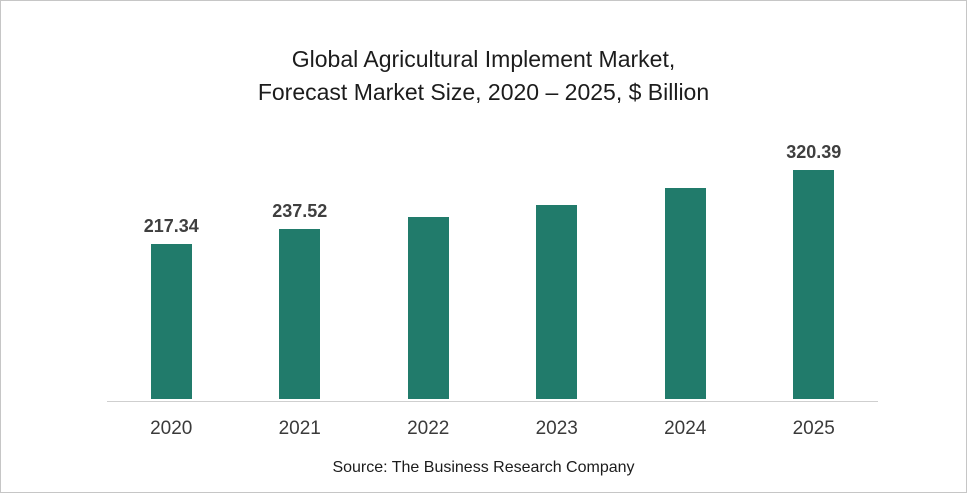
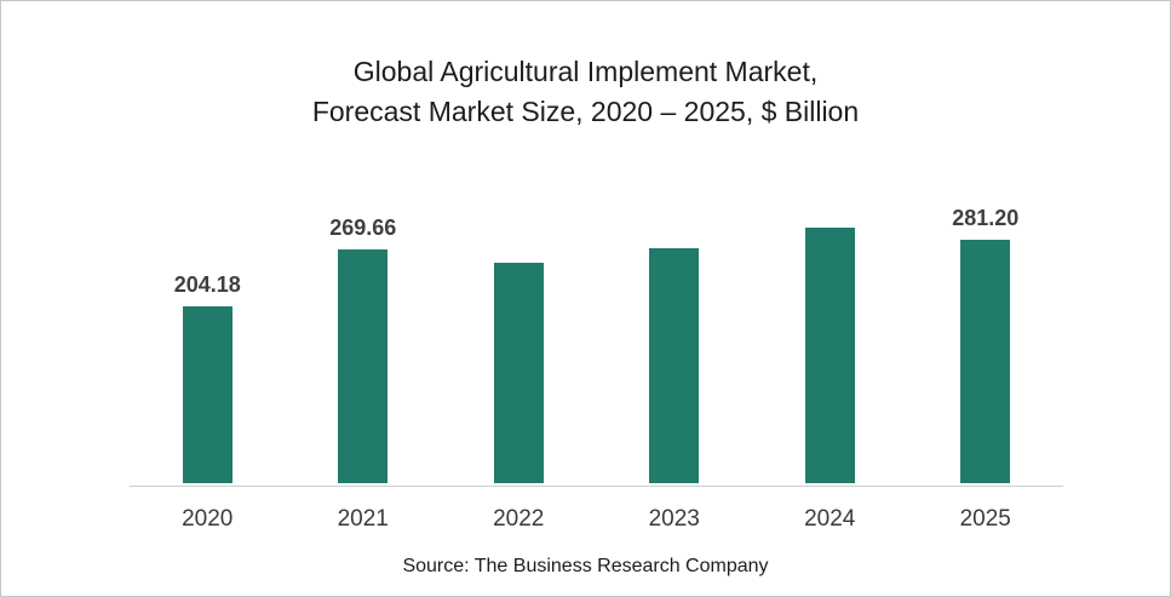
2020: 217.34 -> 204.18
2021: 237.52 -> 269.66
2025: 320.39 -> 281.20
